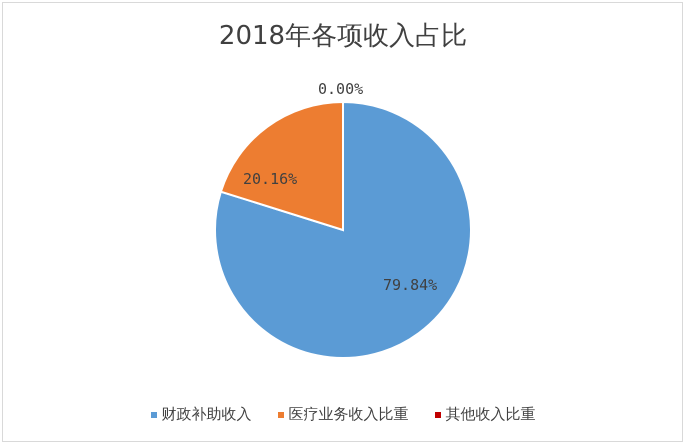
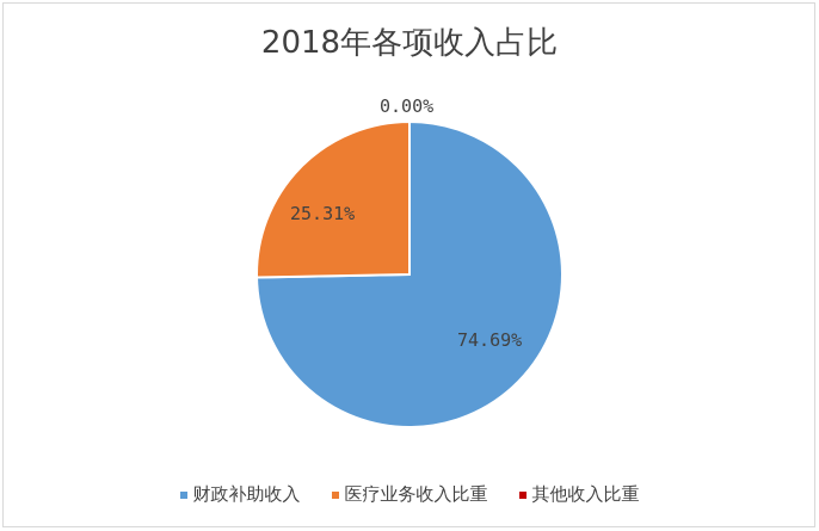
财政补助收入: 79.84% -> 74.69%
医疗业务收入比重: 20.16% -> 25.31%
